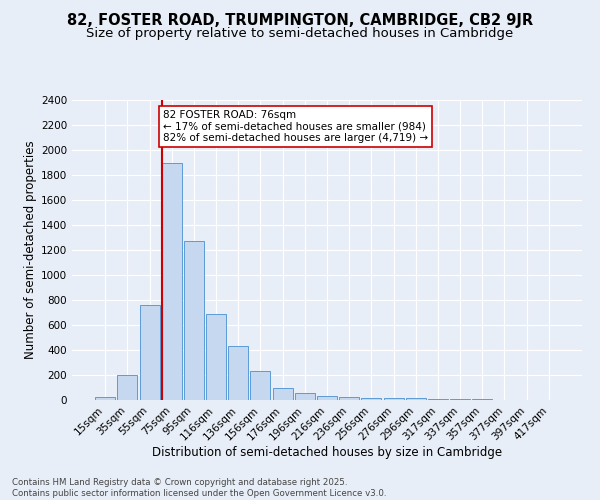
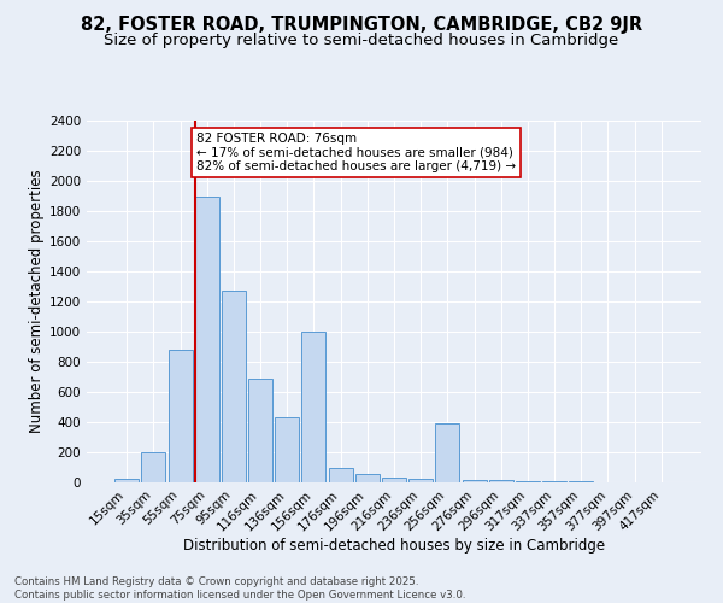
55sqm: 760 -> 880
156sqm: 230 -> 1000
256sqm: 20 -> 390
